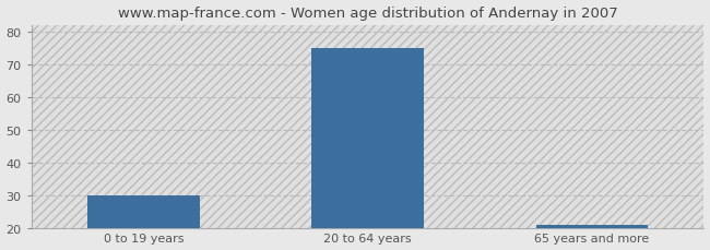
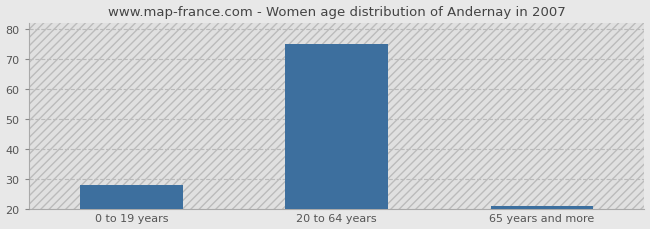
0 to 19 years: 30 -> 28
